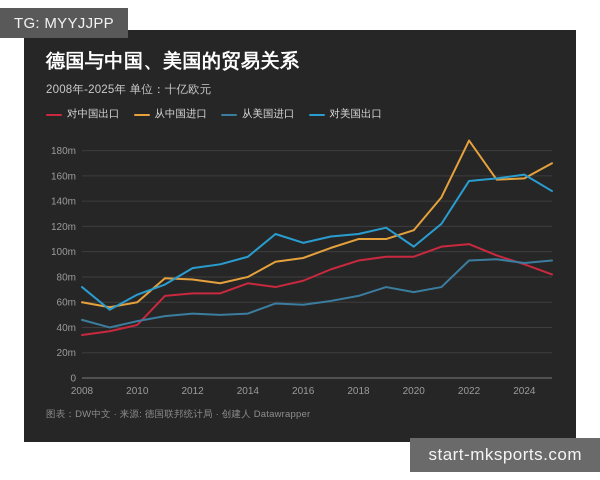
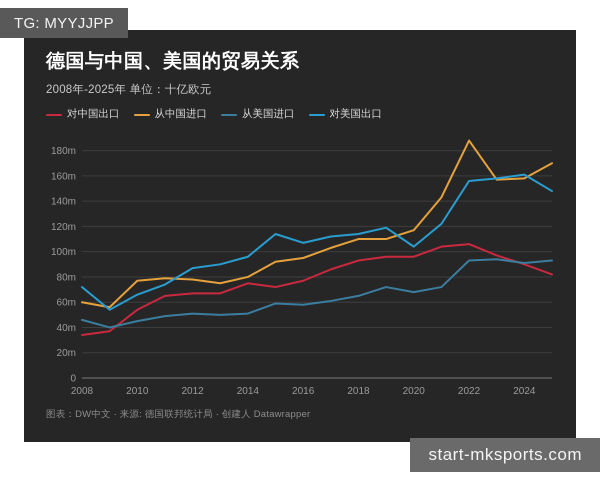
对中国出口/2010: 42m -> 54m
从中国进口/2010: 60m -> 77m
